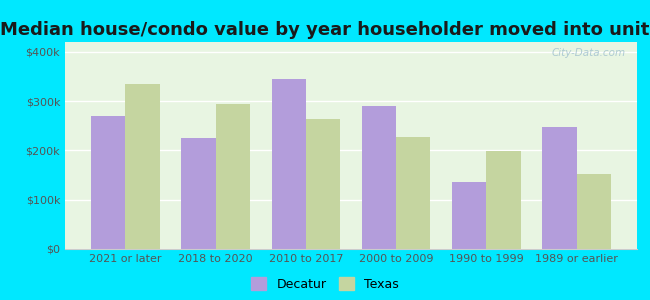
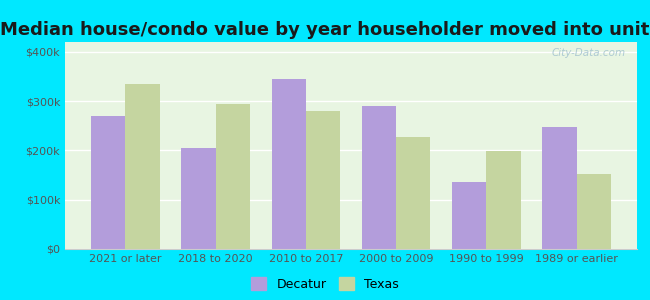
Decatur/2018 to 2020: $225k -> $205k
Texas/2010 to 2017: $263k -> $280k
